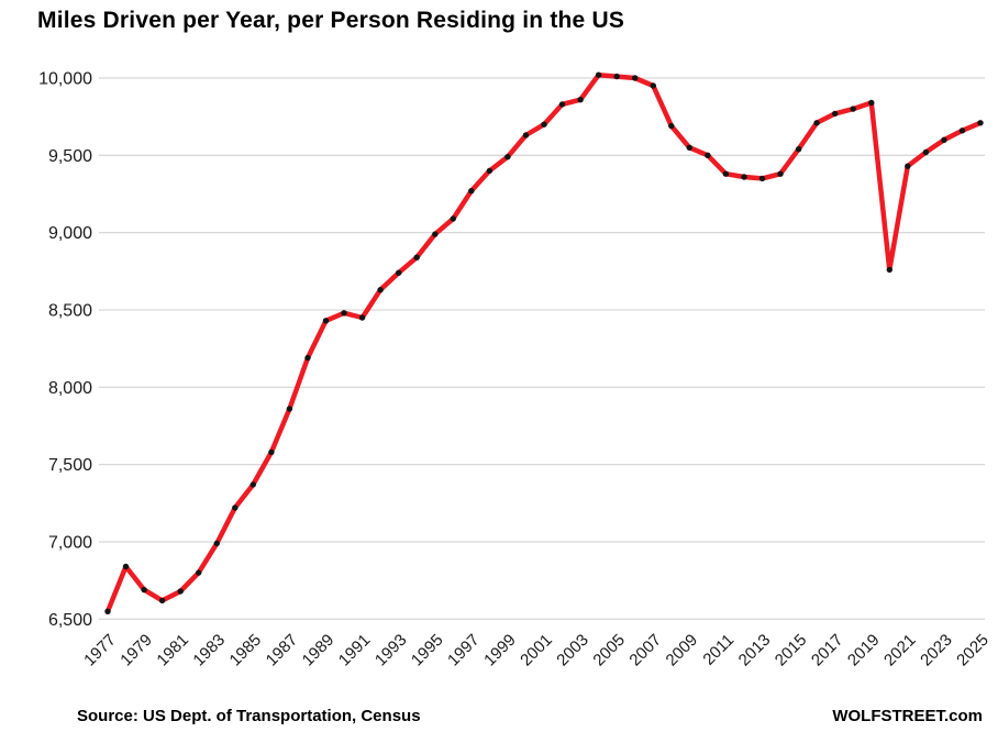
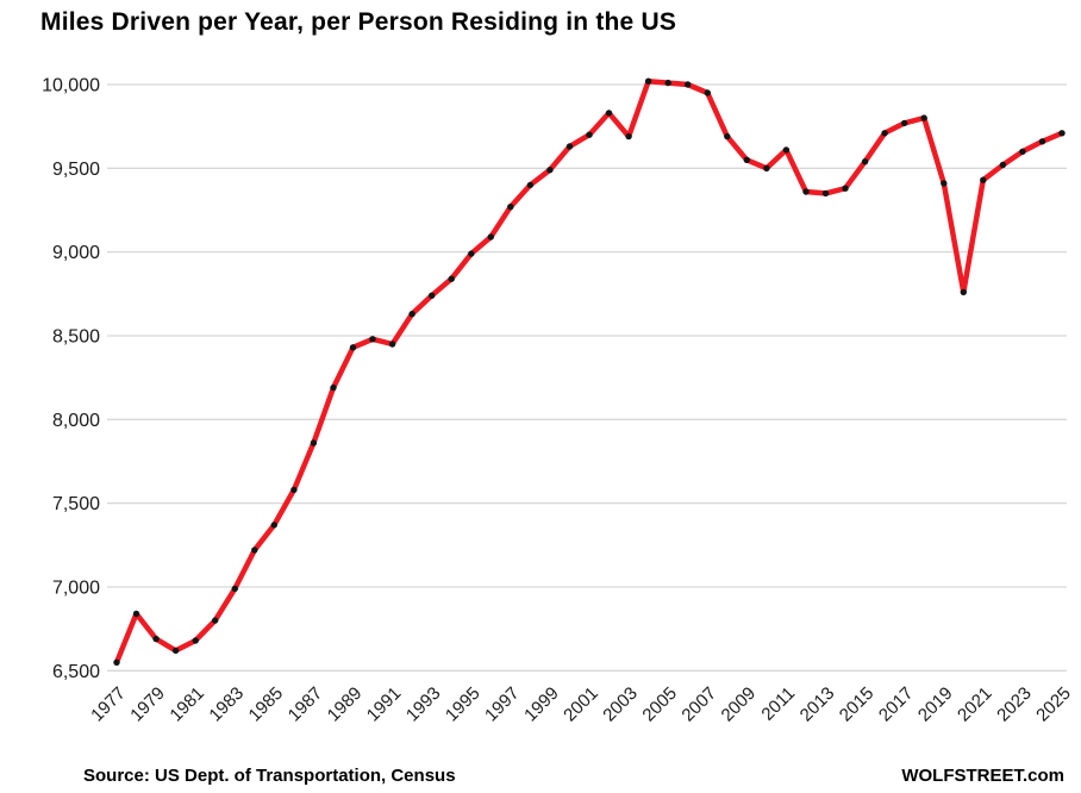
2003: 9860 -> 9690
2011: 9380 -> 9610
2019: 9840 -> 9410
